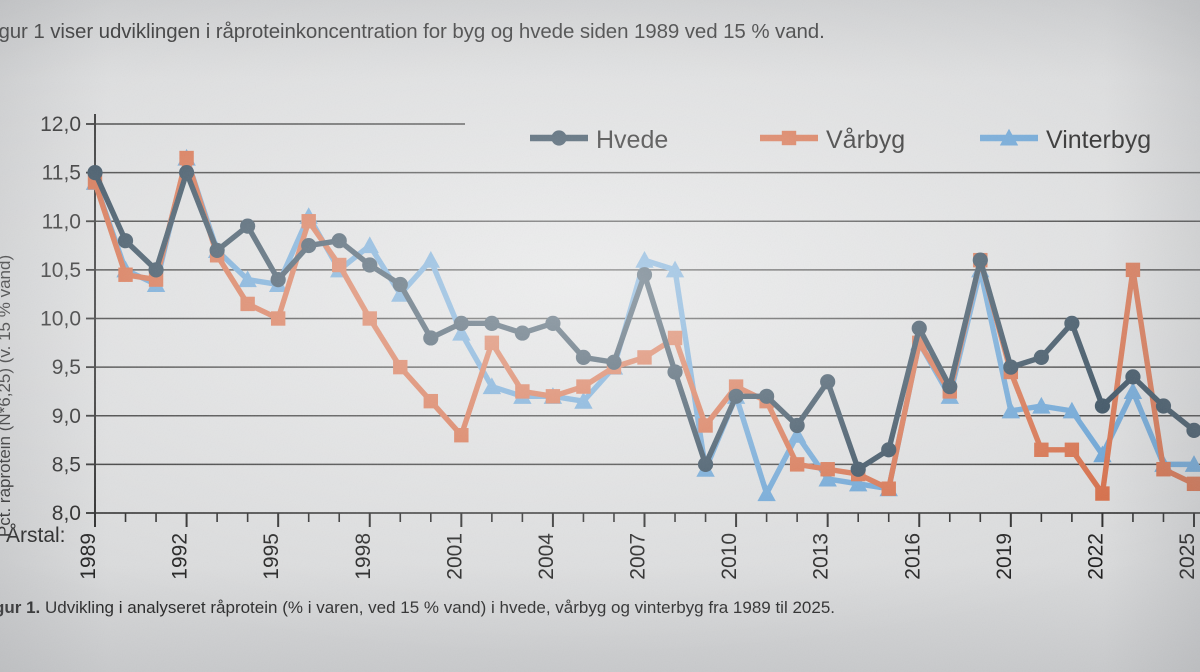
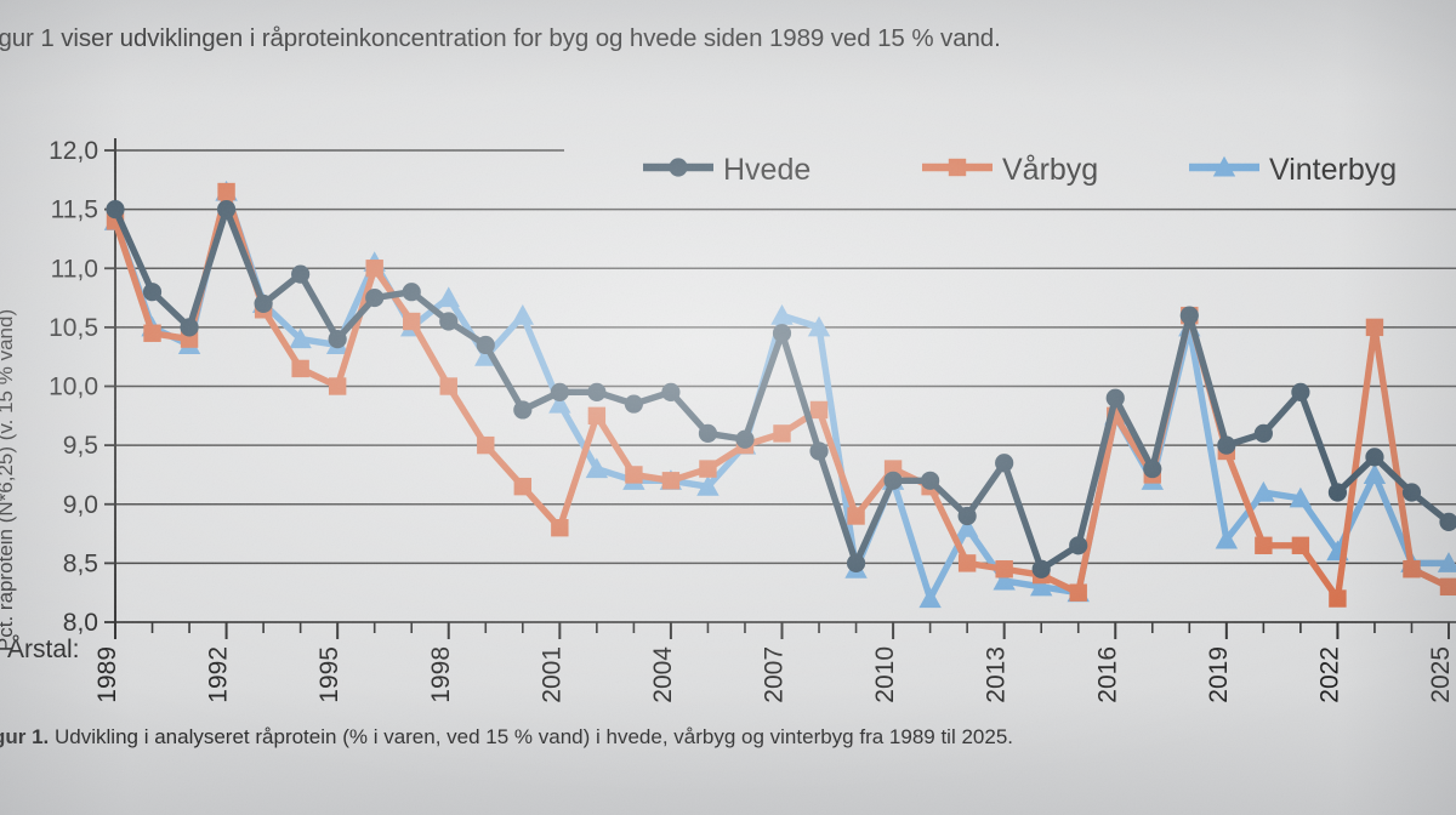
Vinterbyg/2019: 9,1 -> 8,7
